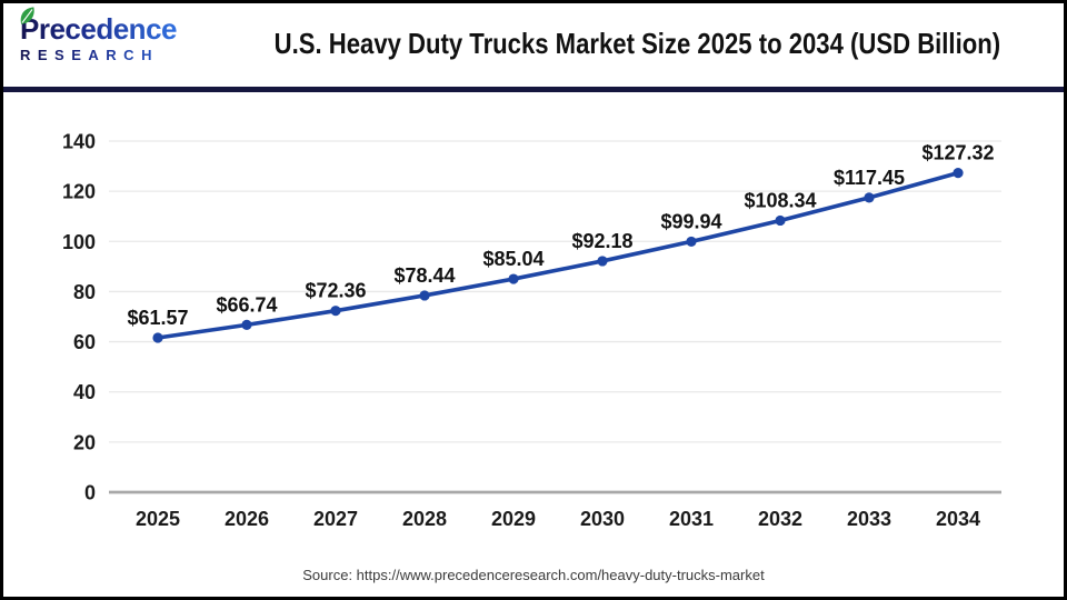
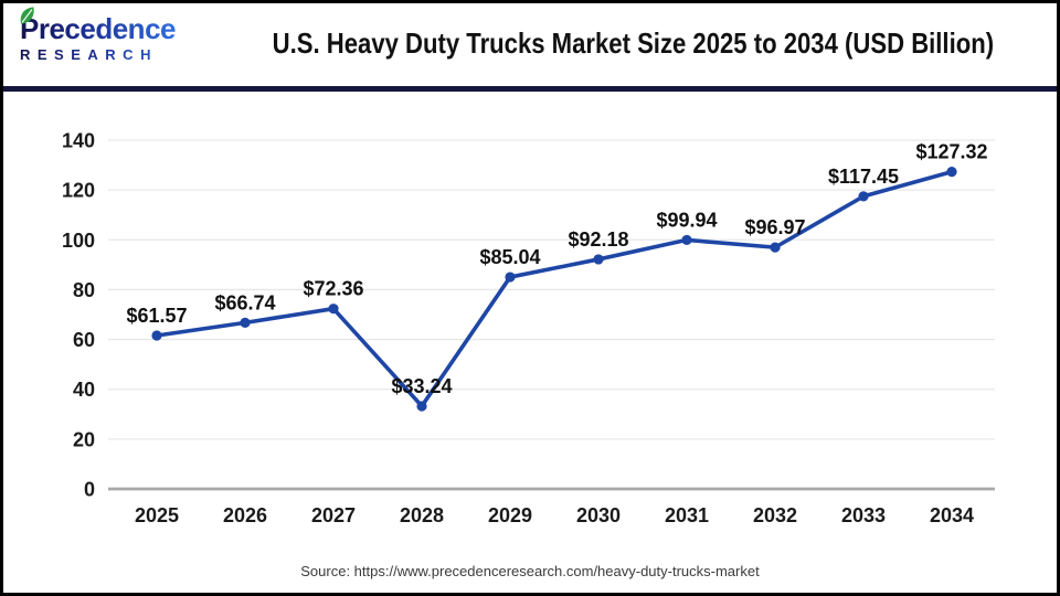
2028: $78.44 -> $33.24
2032: $108.34 -> $96.97
